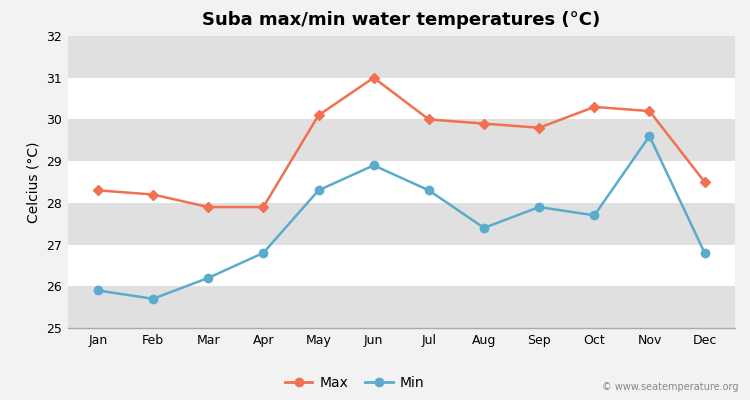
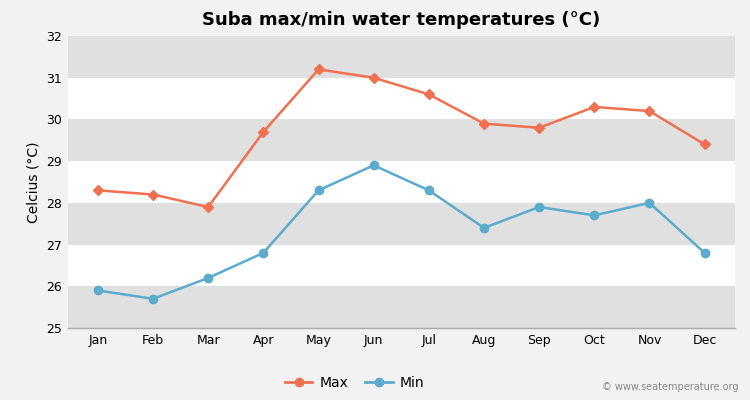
Max/Apr: 27.9 -> 29.7
Max/May: 30.1 -> 31.2
Max/Jul: 30.0 -> 30.6
Min/Nov: 29.6 -> 28.0
Max/Dec: 28.5 -> 29.4
